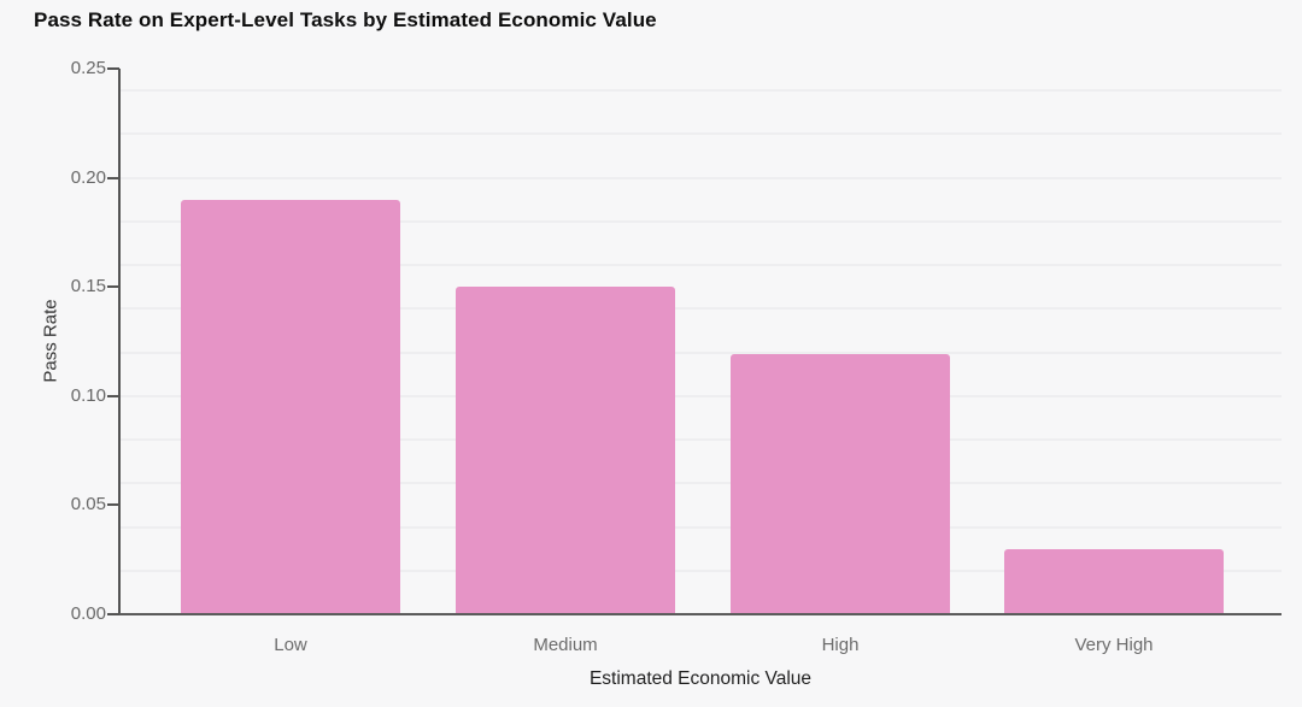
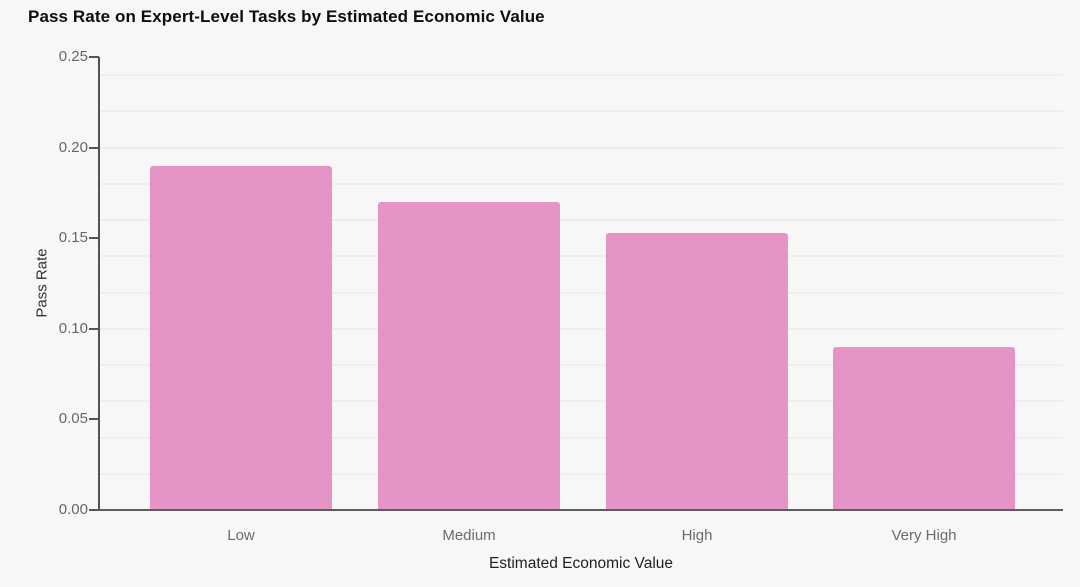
Medium: 0.150 -> 0.170
High: 0.119 -> 0.153
Very High: 0.030 -> 0.090
